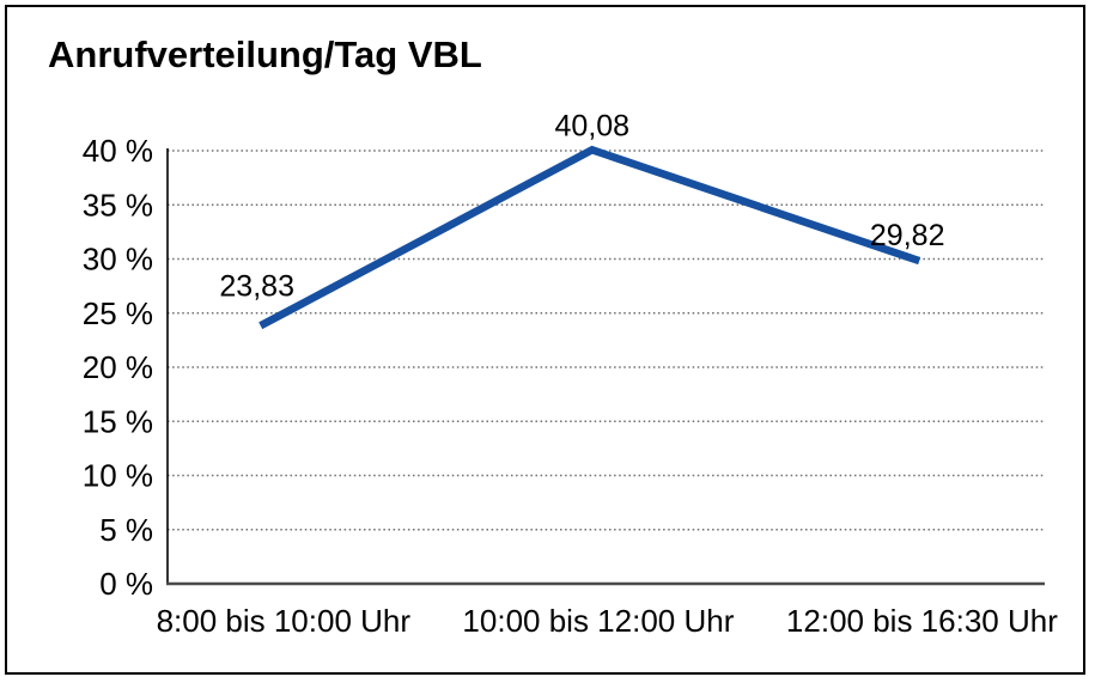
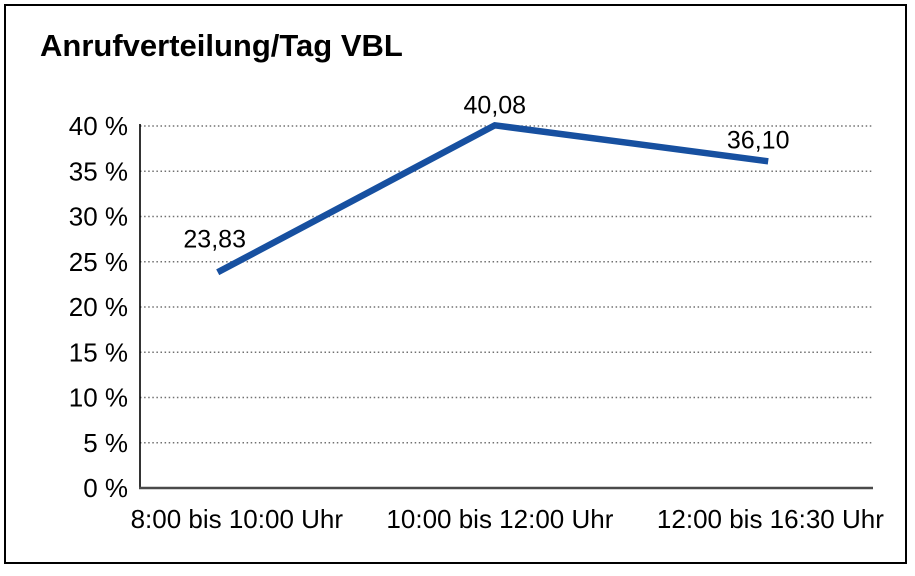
12:00 bis 16:30 Uhr: 29,82 -> 36,10
